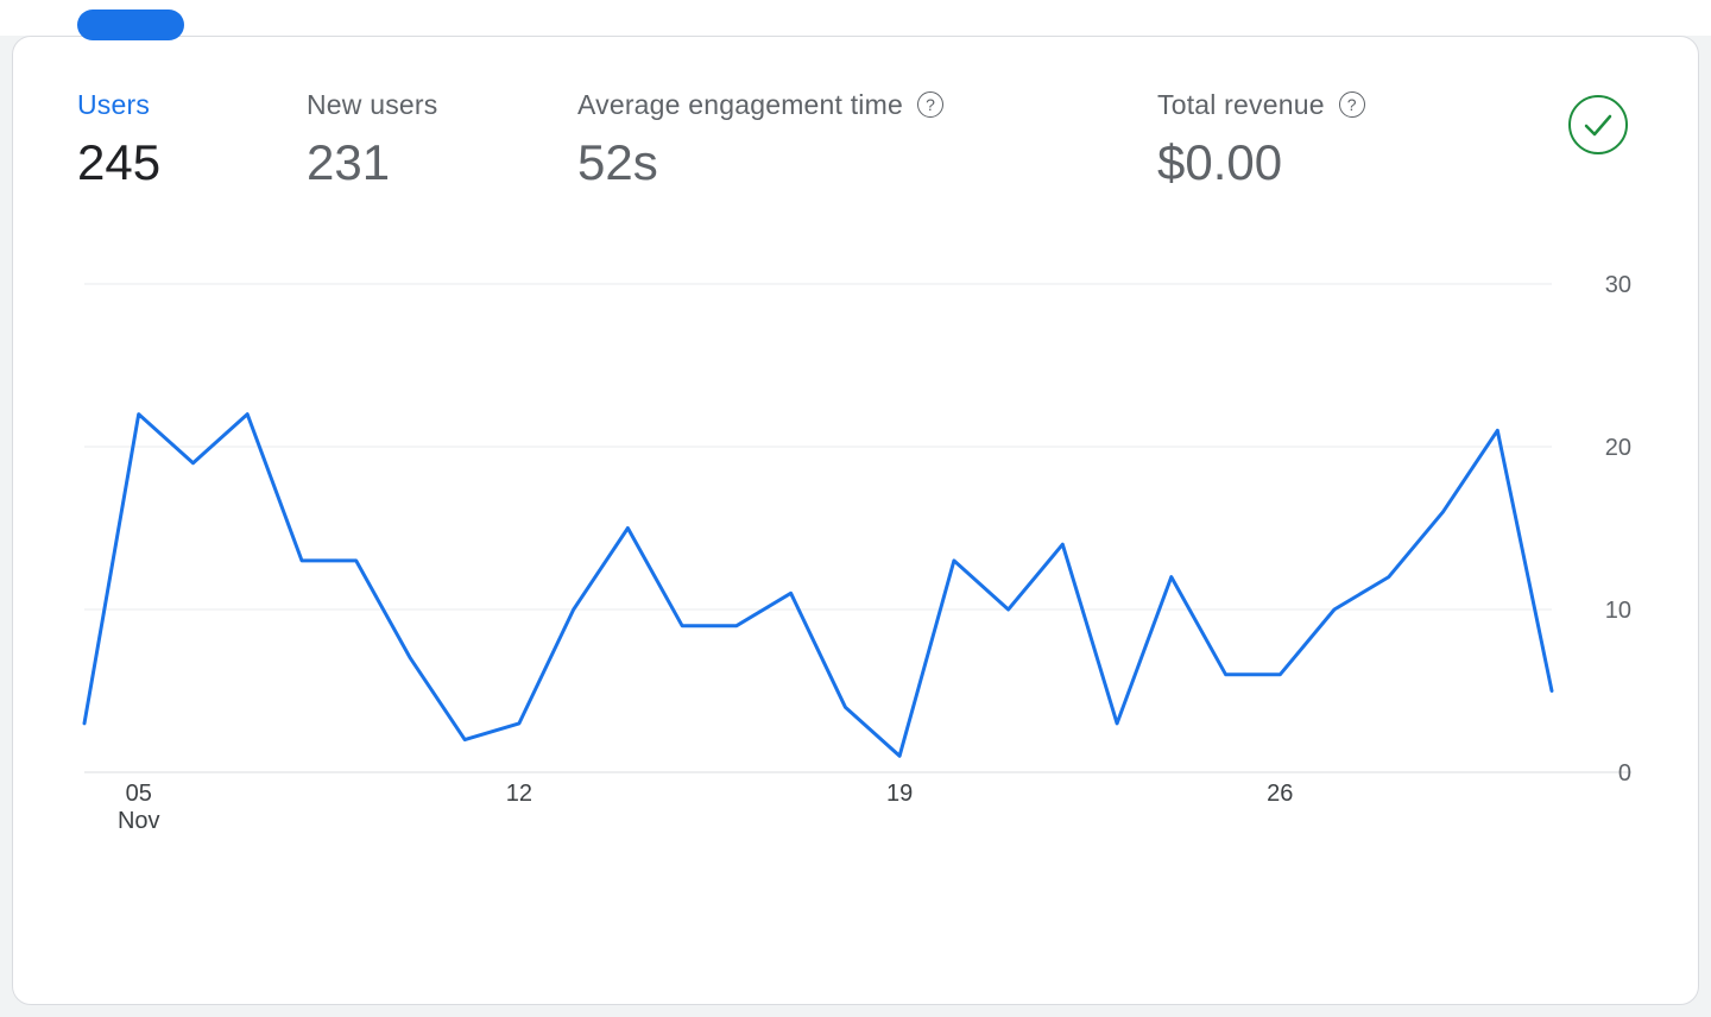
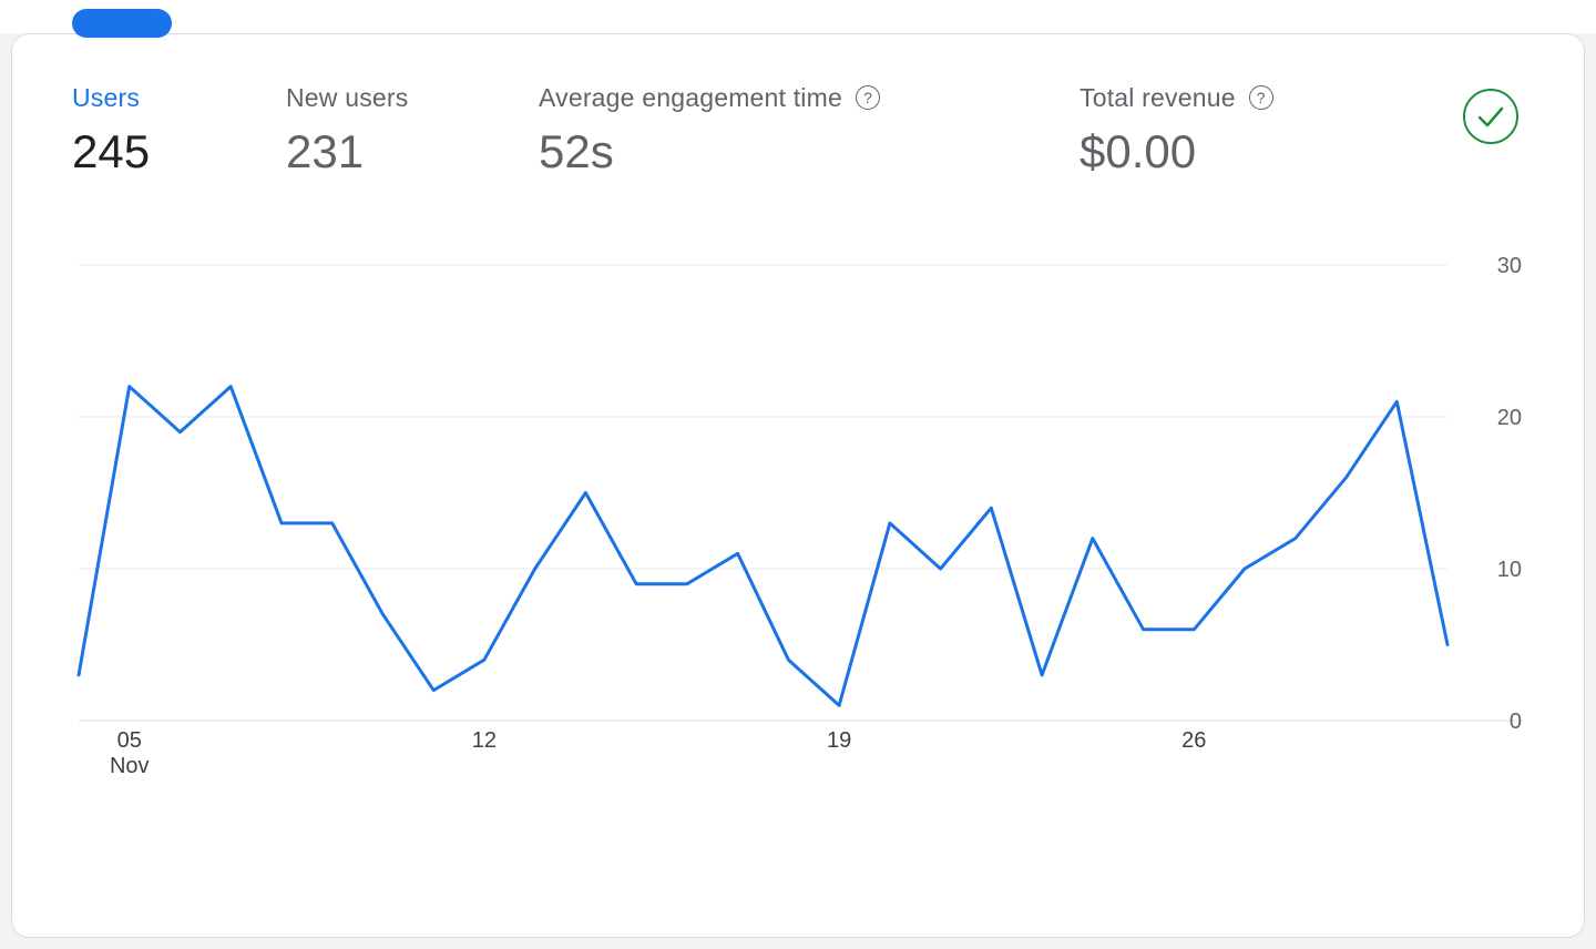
Nov 12: 3 -> 4
